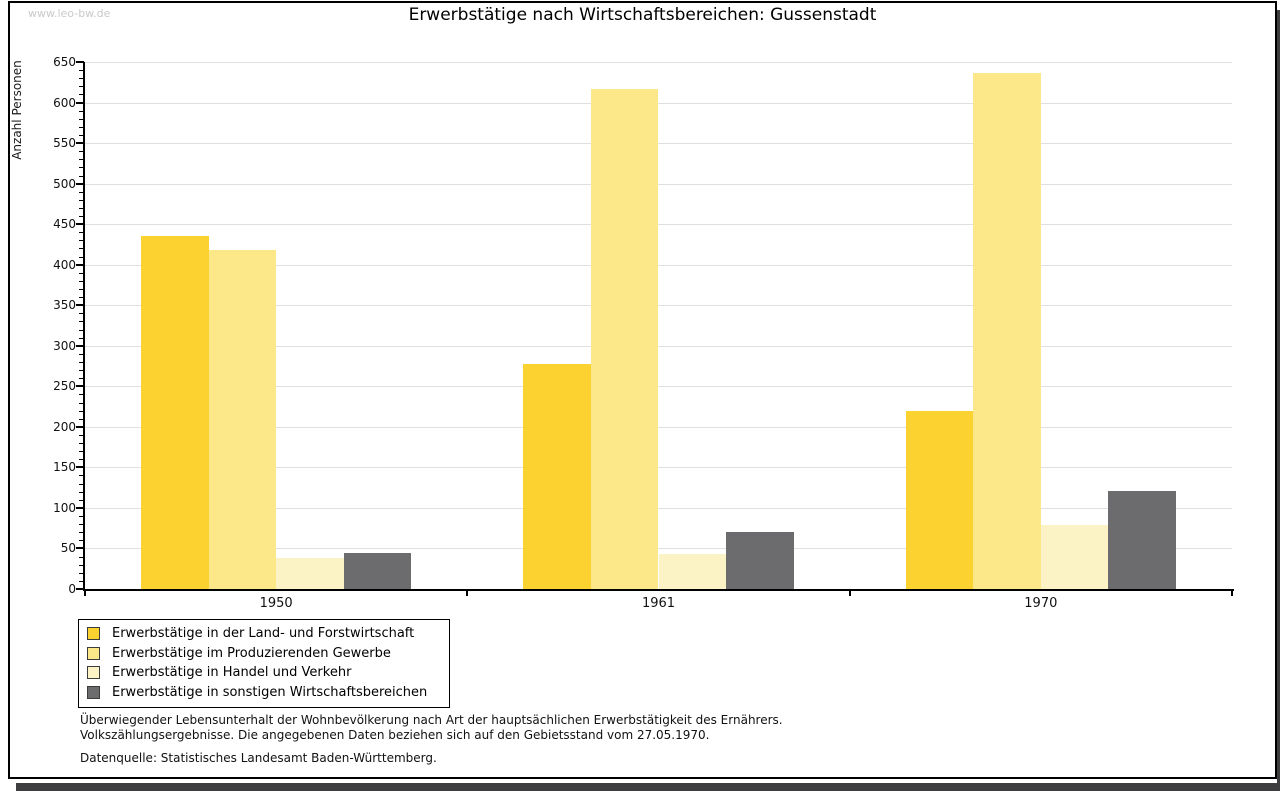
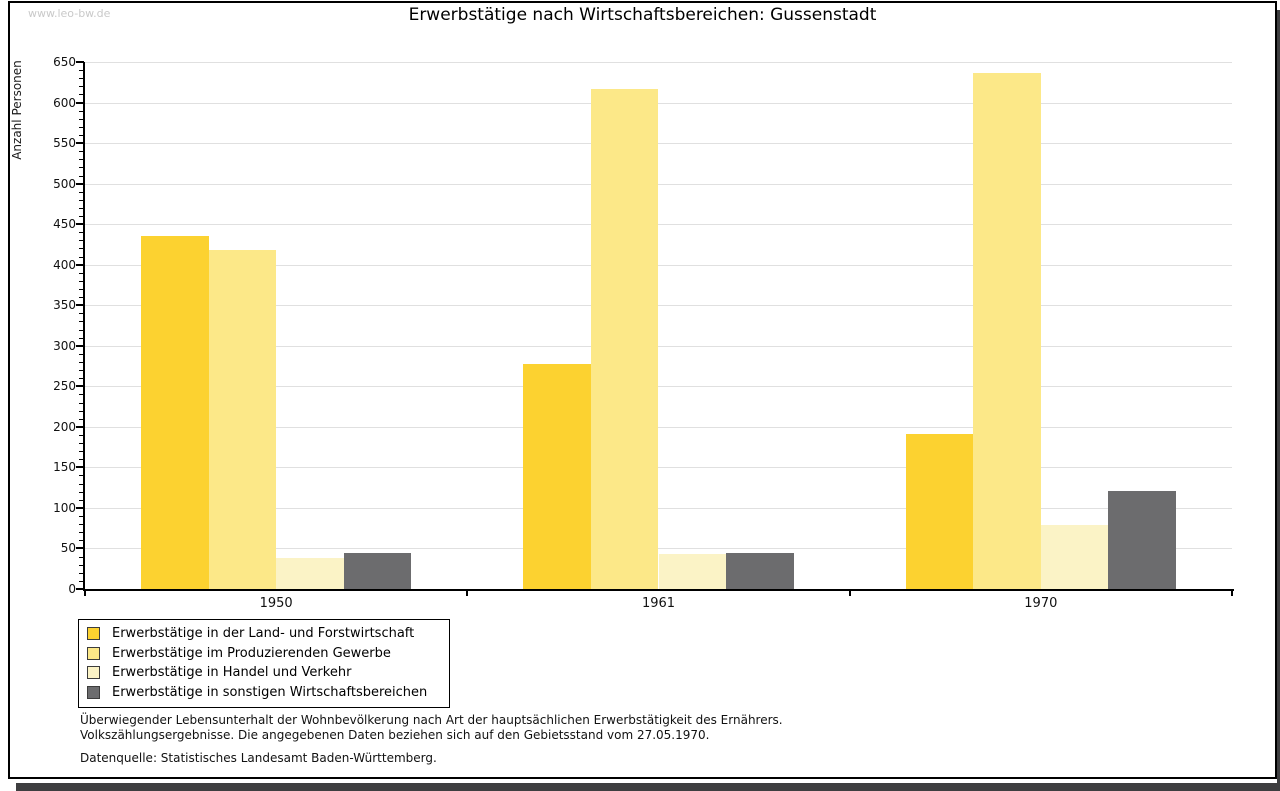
Erwerbstätige in sonstigen Wirtschaftsbereichen/1961: 70 -> 40
Erwerbstätige in der Land- und Forstwirtschaft/1970: 220 -> 190
